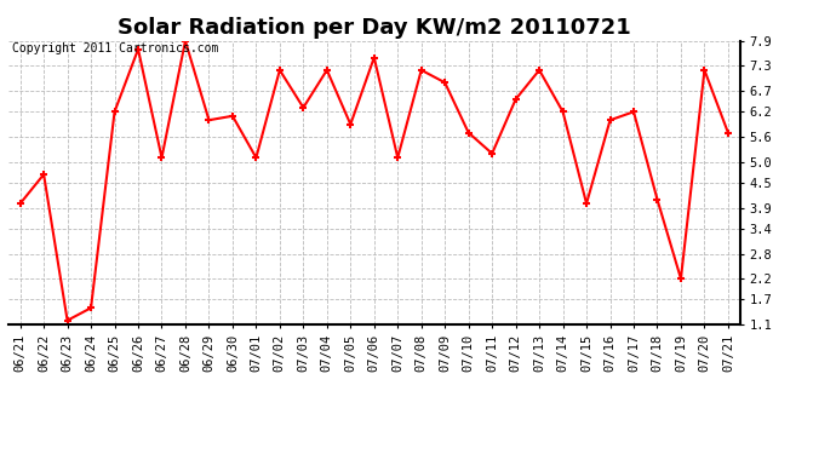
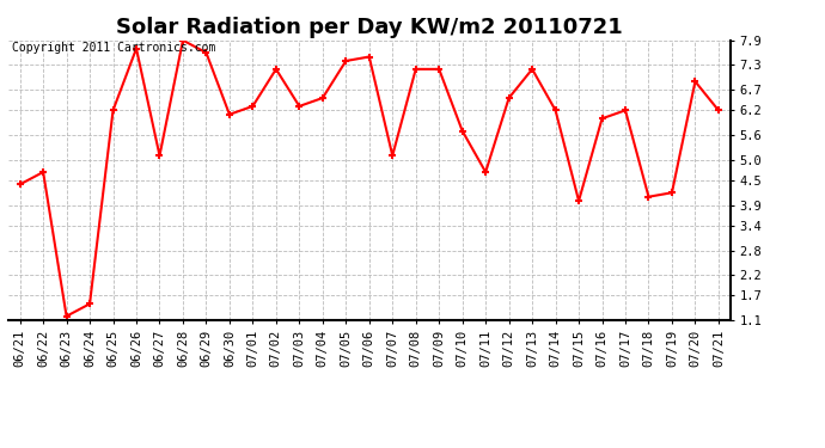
06/21: 4.0 -> 4.4
06/29: 6.0 -> 7.6
07/01: 5.1 -> 6.3
07/04: 7.2 -> 6.5
07/05: 5.9 -> 7.4
07/09: 6.9 -> 7.2
07/11: 5.2 -> 4.7
07/19: 2.2 -> 4.2
07/20: 7.2 -> 6.9
07/21: 5.7 -> 6.2
